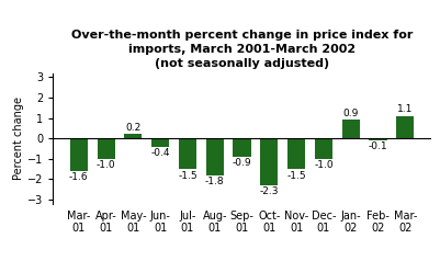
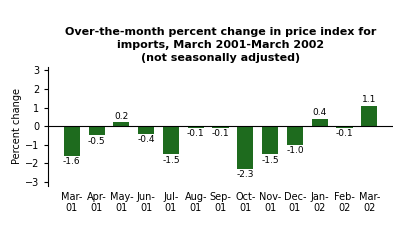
Apr- 01: -1.0 -> -0.5
Aug- 01: -1.8 -> -0.1
Sep- 01: -0.9 -> -0.1
Jan- 02: 0.9 -> 0.4
